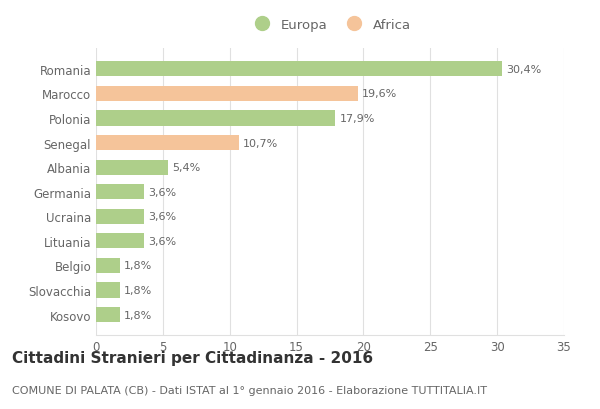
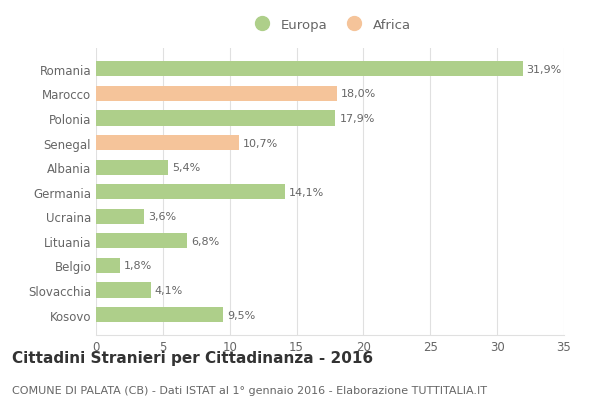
Romania: 30,4% -> 31,9%
Marocco: 19,6% -> 18,0%
Germania: 3,6% -> 14,1%
Lituania: 3,6% -> 6,8%
Slovacchia: 1,8% -> 4,1%
Kosovo: 1,8% -> 9,5%
